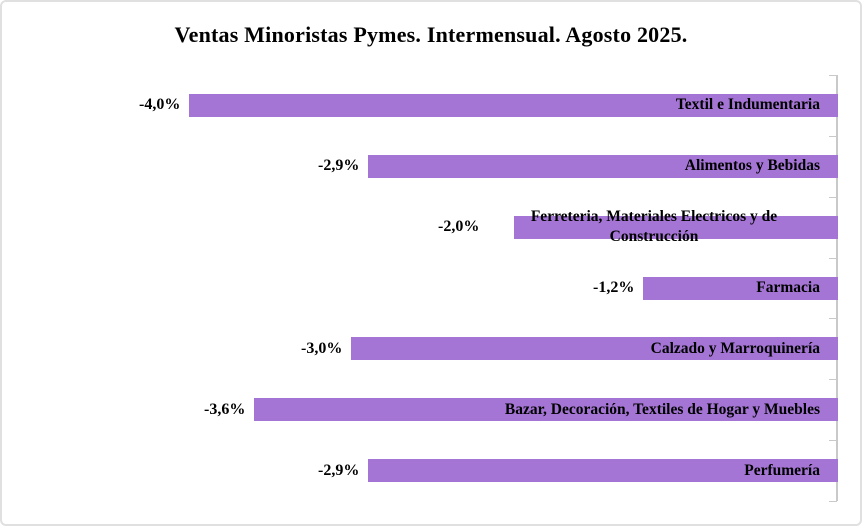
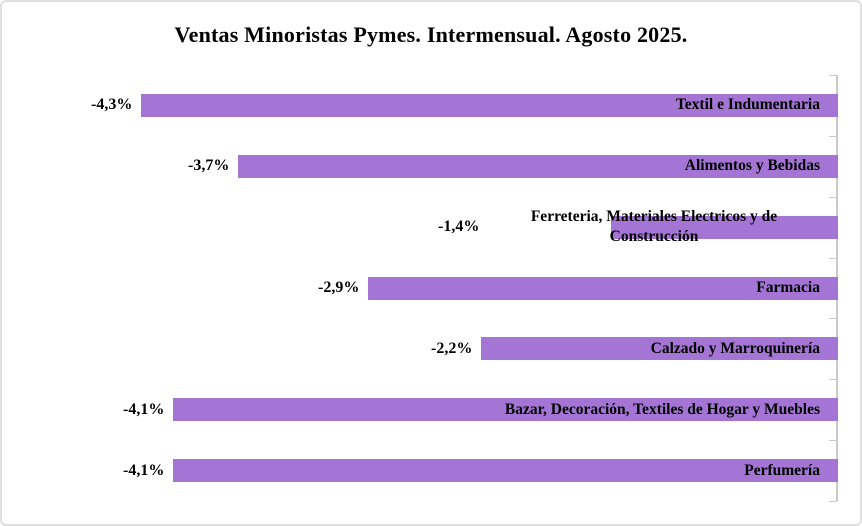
Textil e Indumentaria: -4,0% -> -4,3%
Alimentos y Bebidas: -2,9% -> -3,7%
Ferreteria, Materiales Electricos y de Construcción: -2,0% -> -1,4%
Farmacia: -1,2% -> -2,9%
Calzado y Marroquinería: -3,0% -> -2,2%
Bazar, Decoración, Textiles de Hogar y Muebles: -3,6% -> -4,1%
Perfumería: -2,9% -> -4,1%
